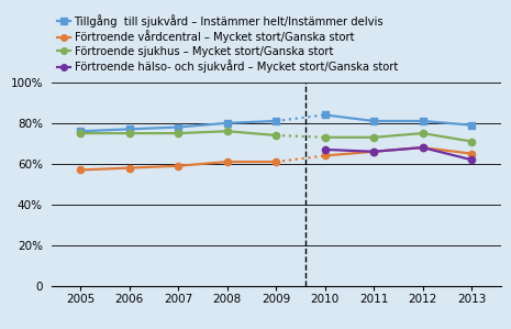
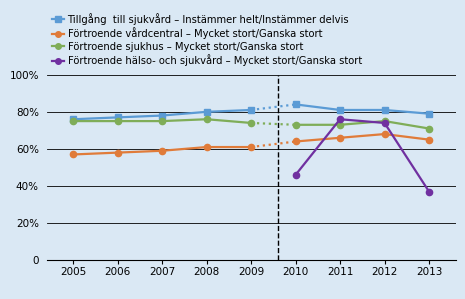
Förtroende hälso- och sjukvård – Mycket stort/Ganska stort/2010: 67% -> 46%
Förtroende hälso- och sjukvård – Mycket stort/Ganska stort/2011: 66% -> 76%
Förtroende hälso- och sjukvård – Mycket stort/Ganska stort/2012: 68% -> 74%
Förtroende hälso- och sjukvård – Mycket stort/Ganska stort/2013: 62% -> 37%
